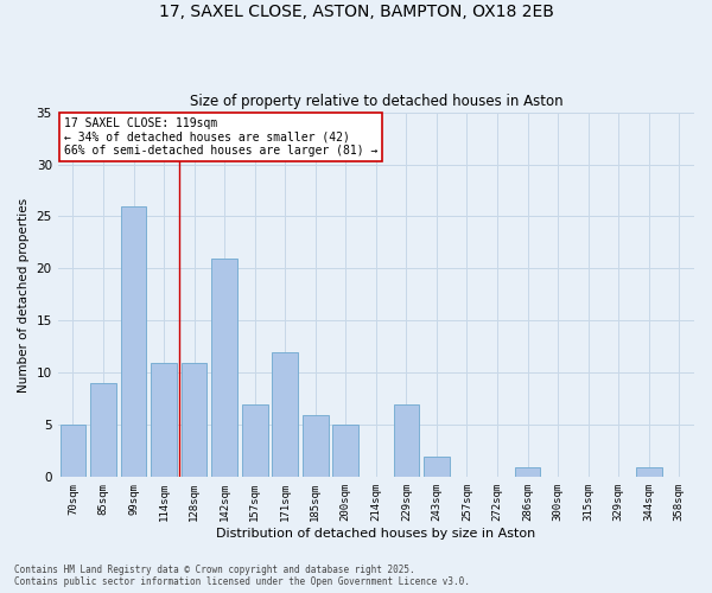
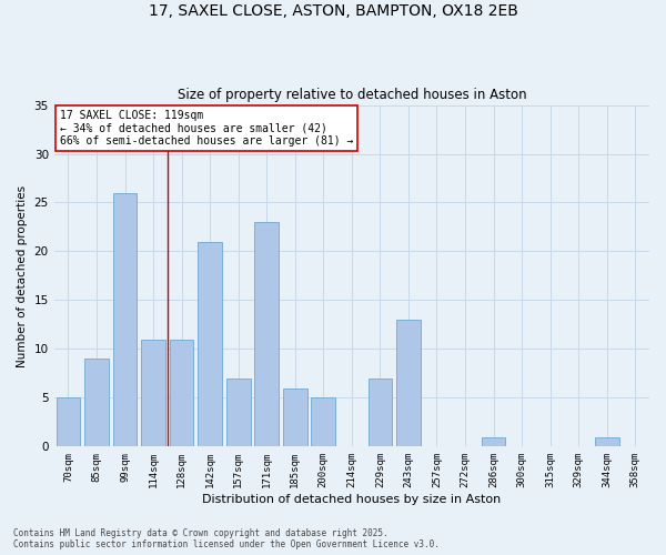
171sqm: 12 -> 23
243sqm: 2 -> 13
